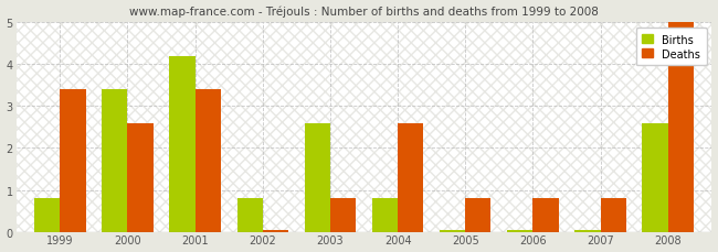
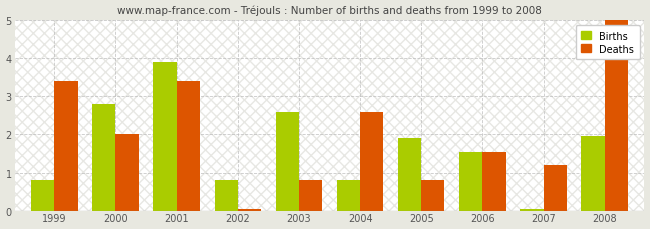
Births/2000: 3.40 -> 2.80
Deaths/2000: 2.60 -> 2.00
Births/2001: 4.20 -> 3.90
Births/2005: 0.05 -> 1.90
Births/2006: 0.05 -> 1.55
Deaths/2006: 0.80 -> 1.55
Deaths/2007: 0.80 -> 1.20
Births/2008: 2.60 -> 1.95
